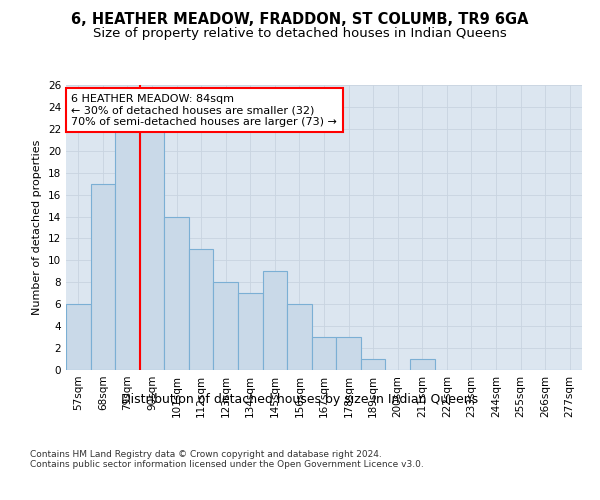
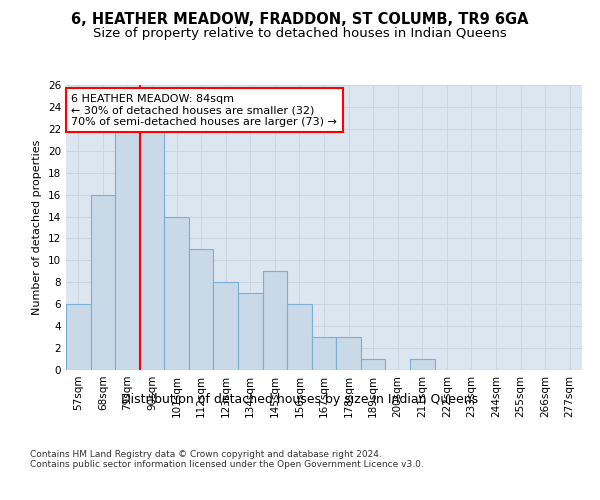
68sqm: 17 -> 16
